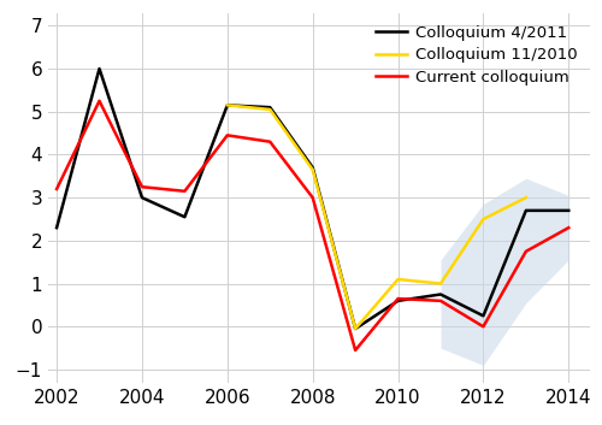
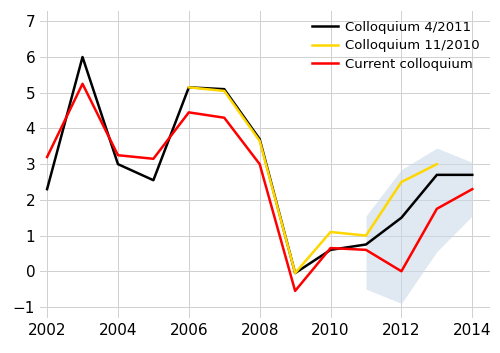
Colloquium 4/2011/2012: 0.25 -> 1.50
